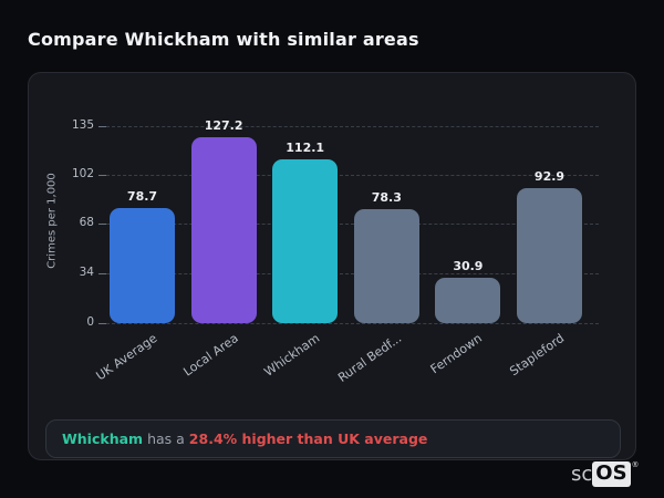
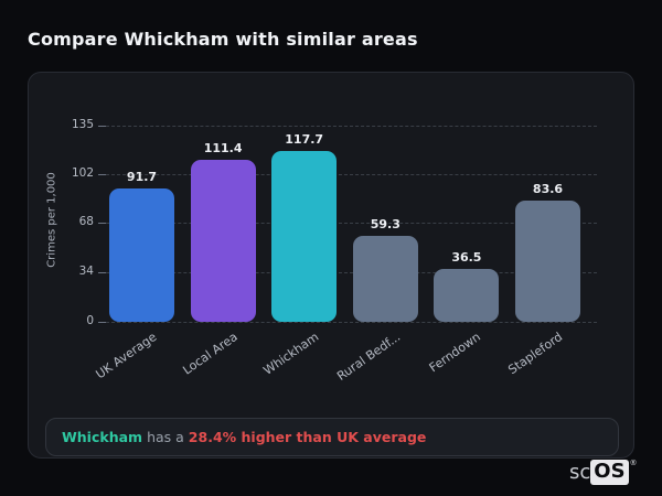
UK Average: 78.7 -> 91.7
Local Area: 127.2 -> 111.4
Whickham: 112.1 -> 117.7
Rural Bedf...: 78.3 -> 59.3
Ferndown: 30.9 -> 36.5
Stapleford: 92.9 -> 83.6
